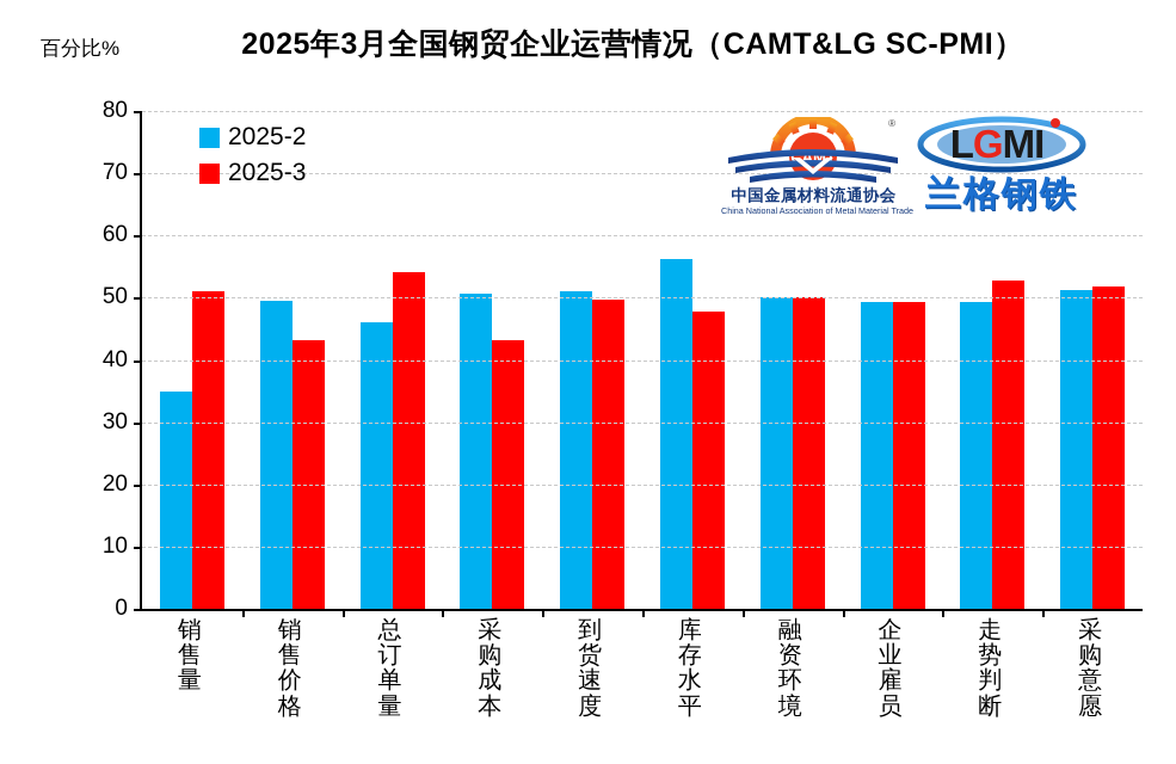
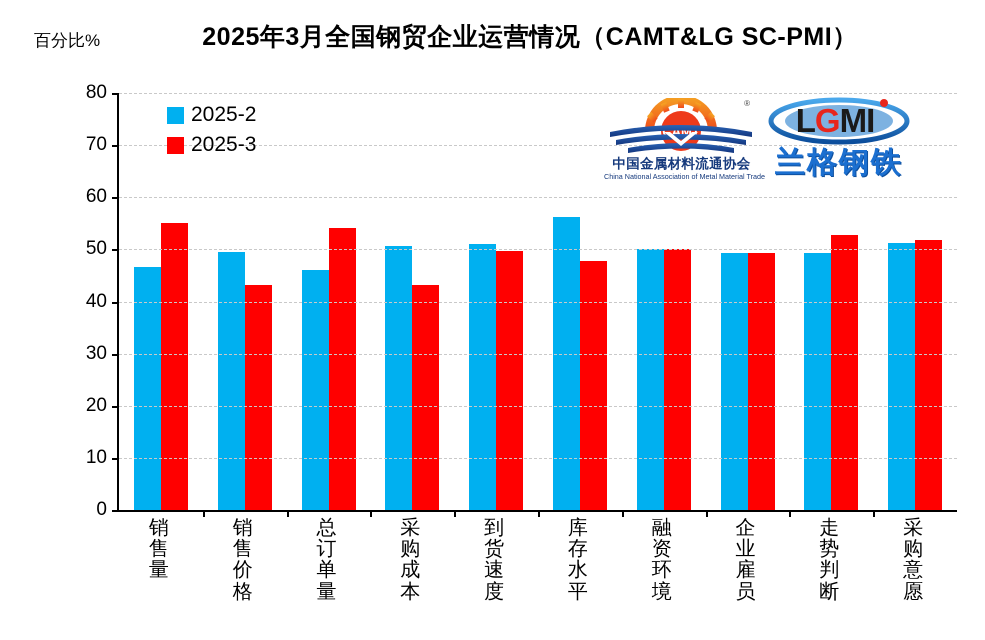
2025-2/销售量: 35 -> 47
2025-3/销售量: 51 -> 55
